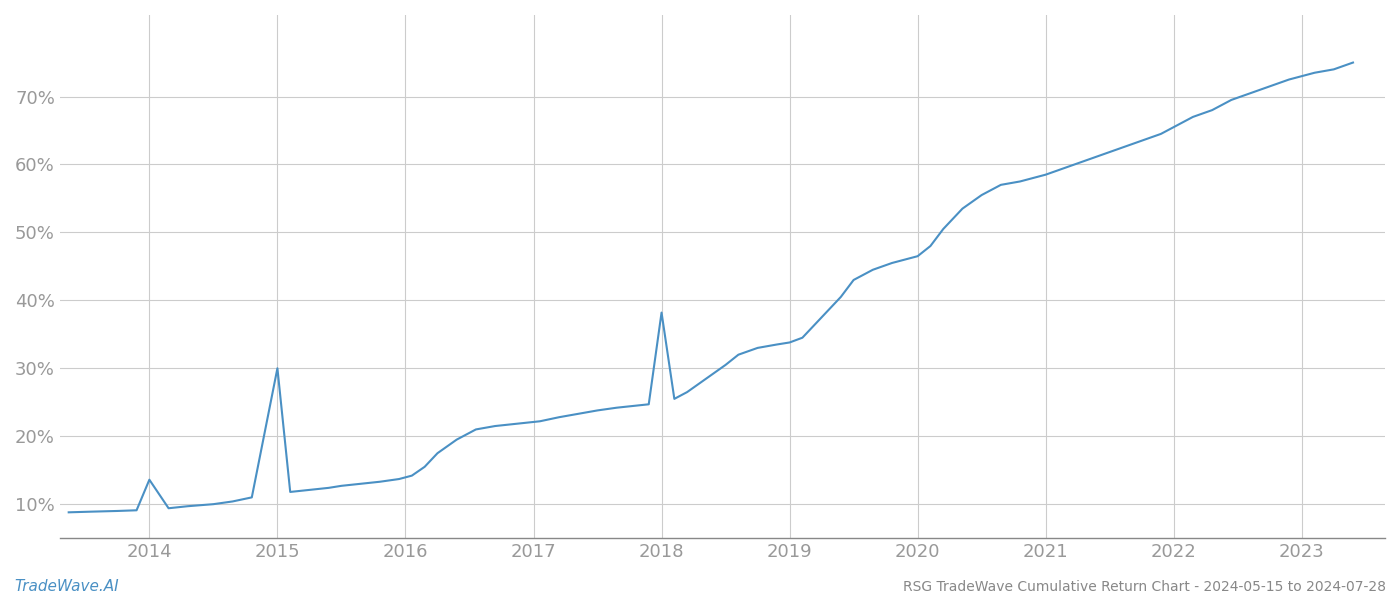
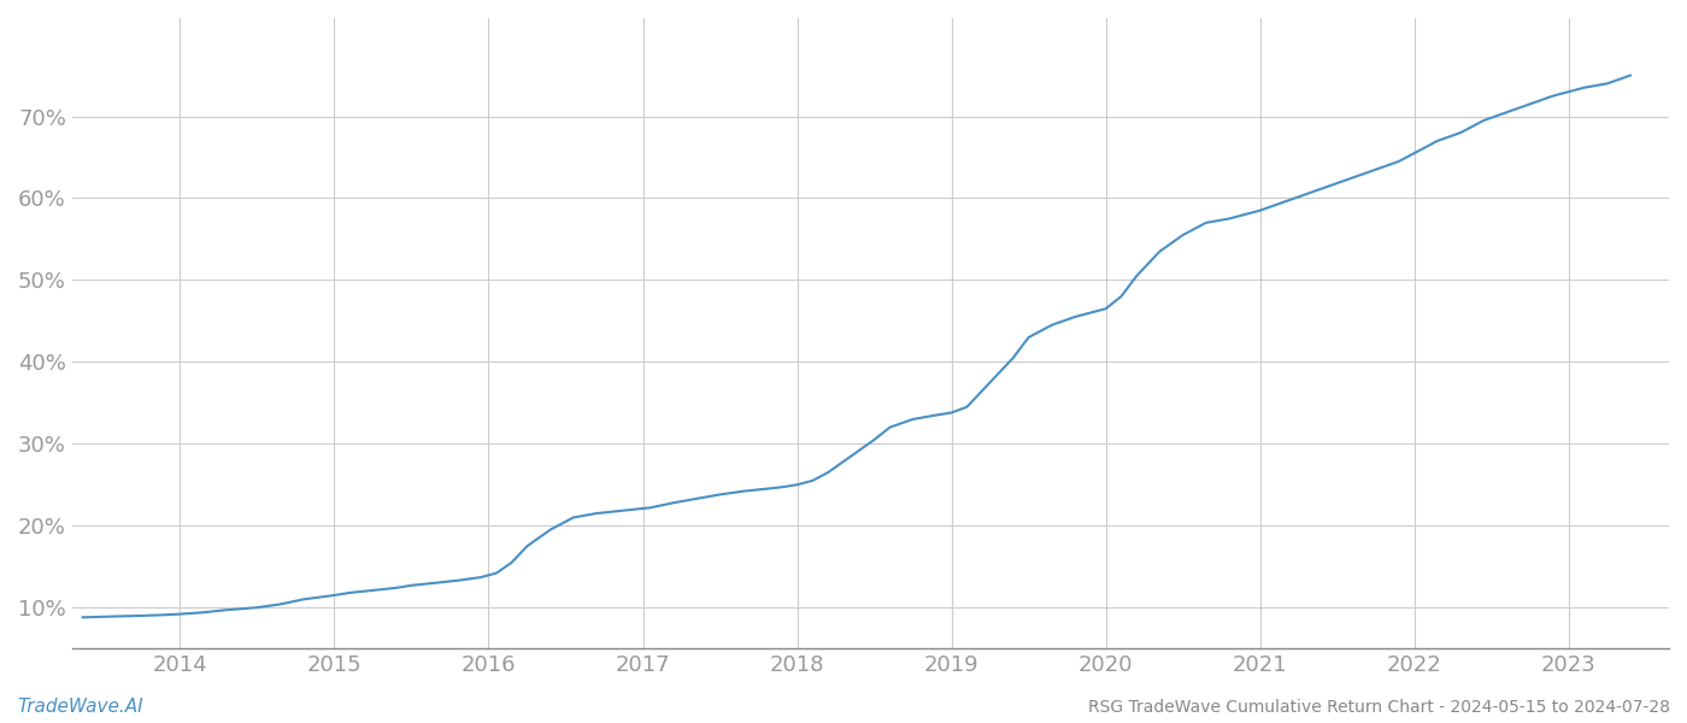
2014: 13.6% -> 9.2%
2015: 30.0% -> 11.5%
2018: 38.2% -> 25.0%
